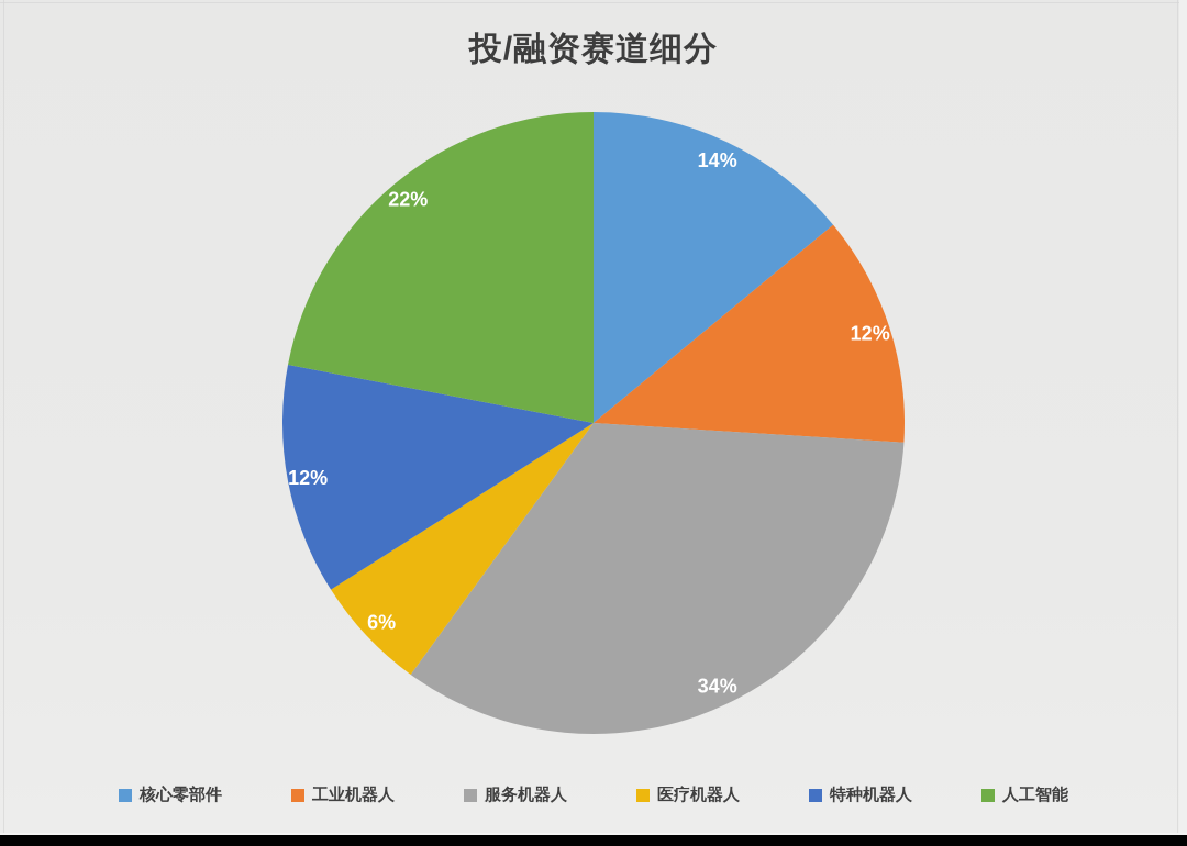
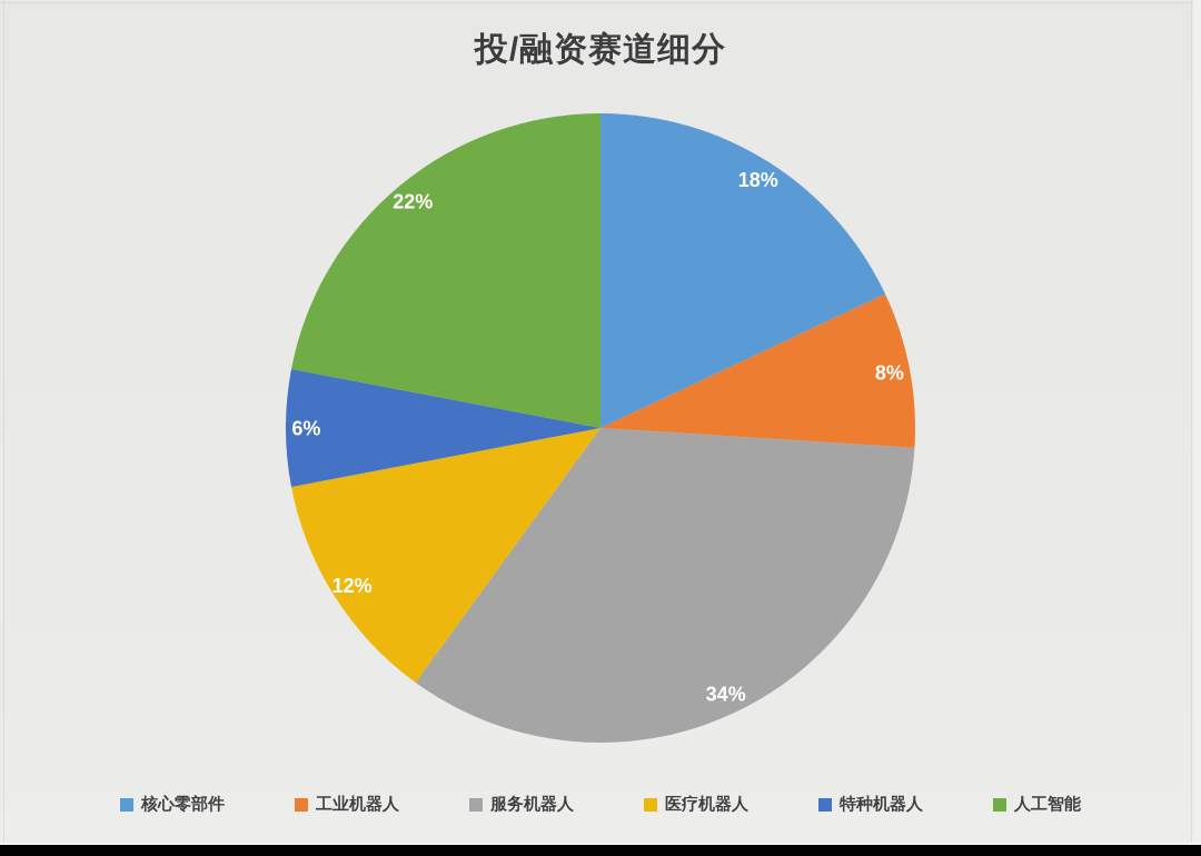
核心零部件: 14% -> 18%
工业机器人: 12% -> 8%
医疗机器人: 6% -> 12%
特种机器人: 12% -> 6%
